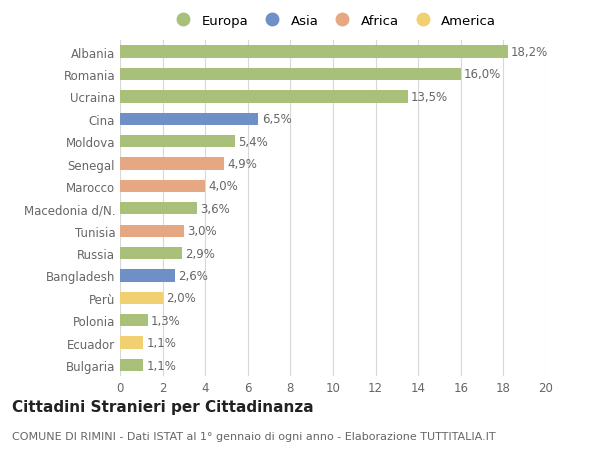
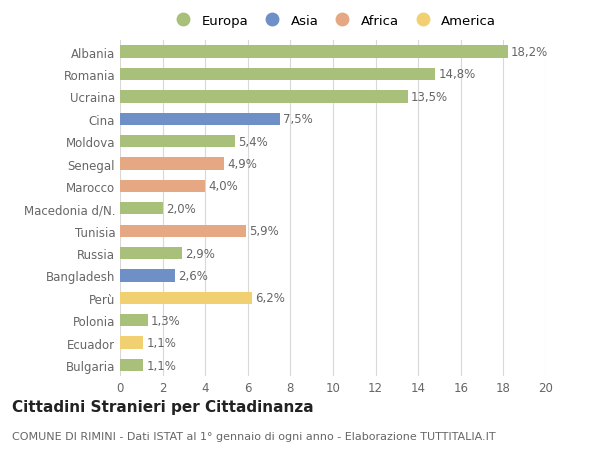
Romania: 16,0% -> 14,8%
Cina: 6,5% -> 7,5%
Macedonia d/N.: 3,6% -> 2,0%
Tunisia: 3,0% -> 5,9%
Perù: 2,0% -> 6,2%
